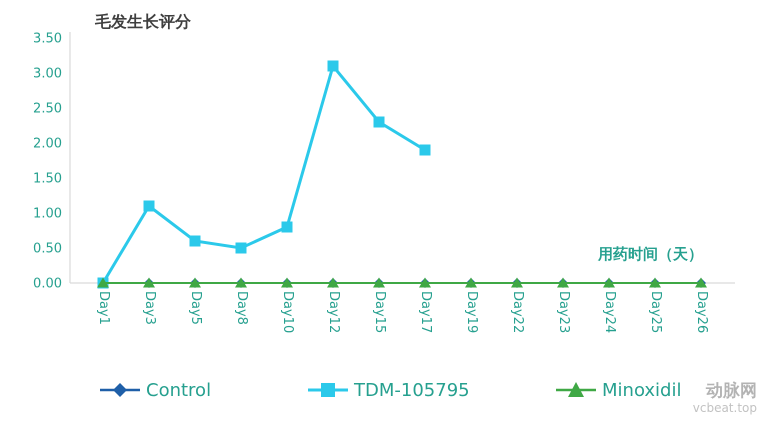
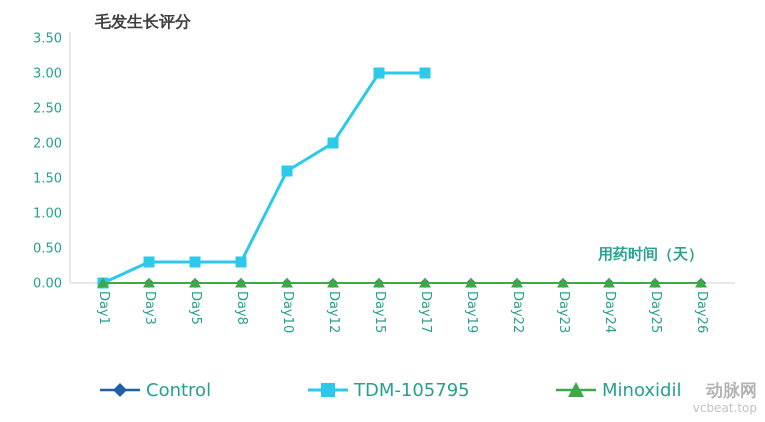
TDM-105795/Day3: 1.1 -> 0.3
TDM-105795/Day5: 0.6 -> 0.3
TDM-105795/Day8: 0.5 -> 0.3
TDM-105795/Day10: 0.8 -> 1.6
TDM-105795/Day12: 3.1 -> 2.0
TDM-105795/Day15: 2.3 -> 3.0
TDM-105795/Day17: 1.9 -> 3.0
